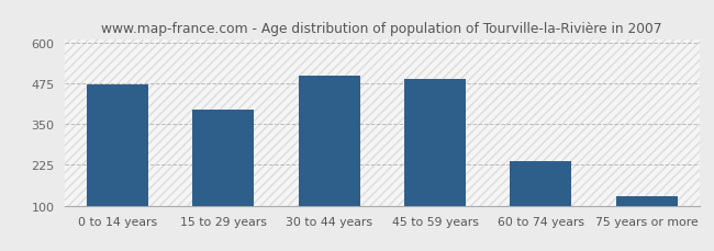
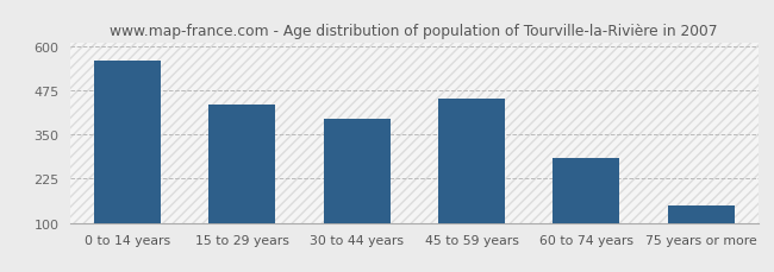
0 to 14 years: 470 -> 560
15 to 29 years: 395 -> 435
30 to 44 years: 497 -> 395
45 to 59 years: 488 -> 450
60 to 74 years: 238 -> 285
75 years or more: 128 -> 150
